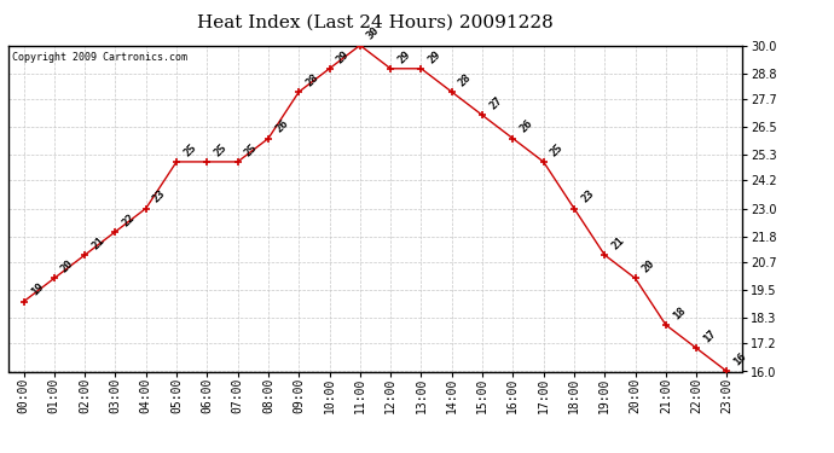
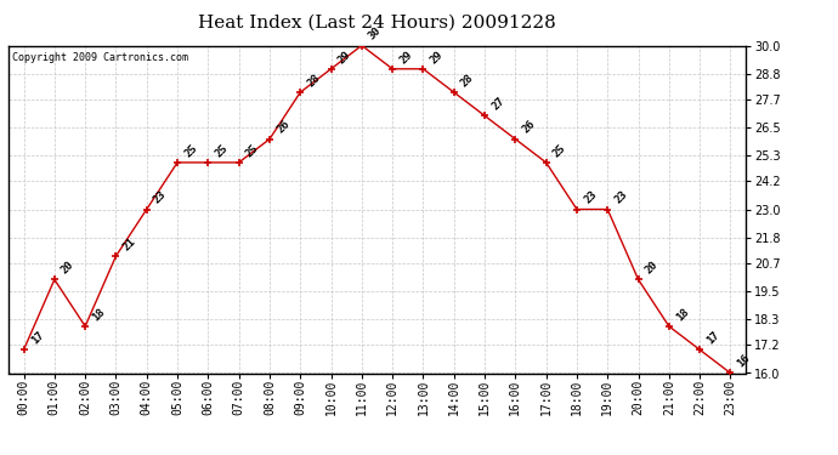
00:00: 19 -> 17
02:00: 21 -> 18
03:00: 22 -> 21
19:00: 21 -> 23
